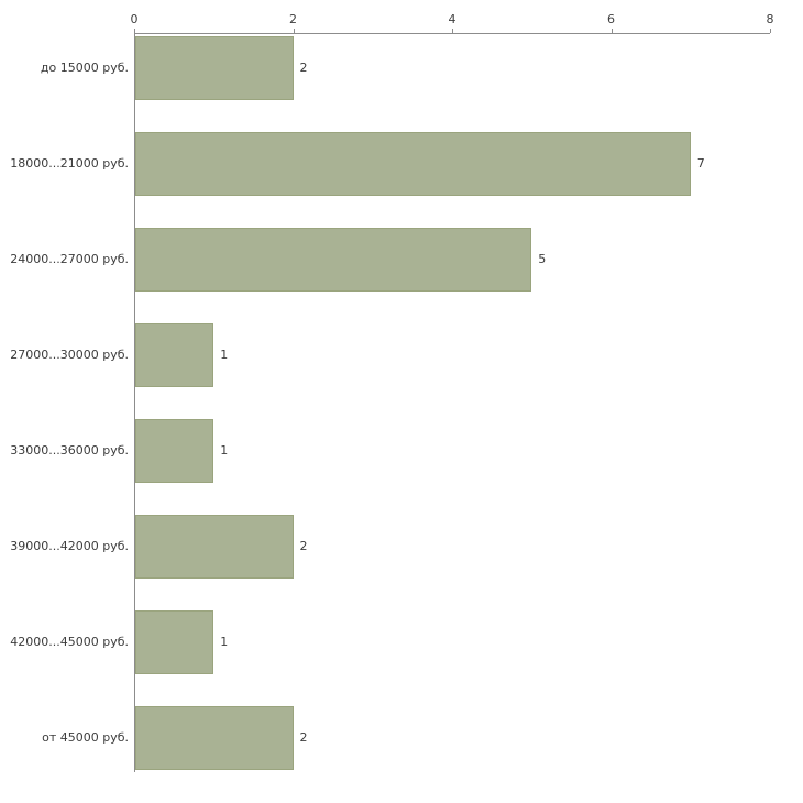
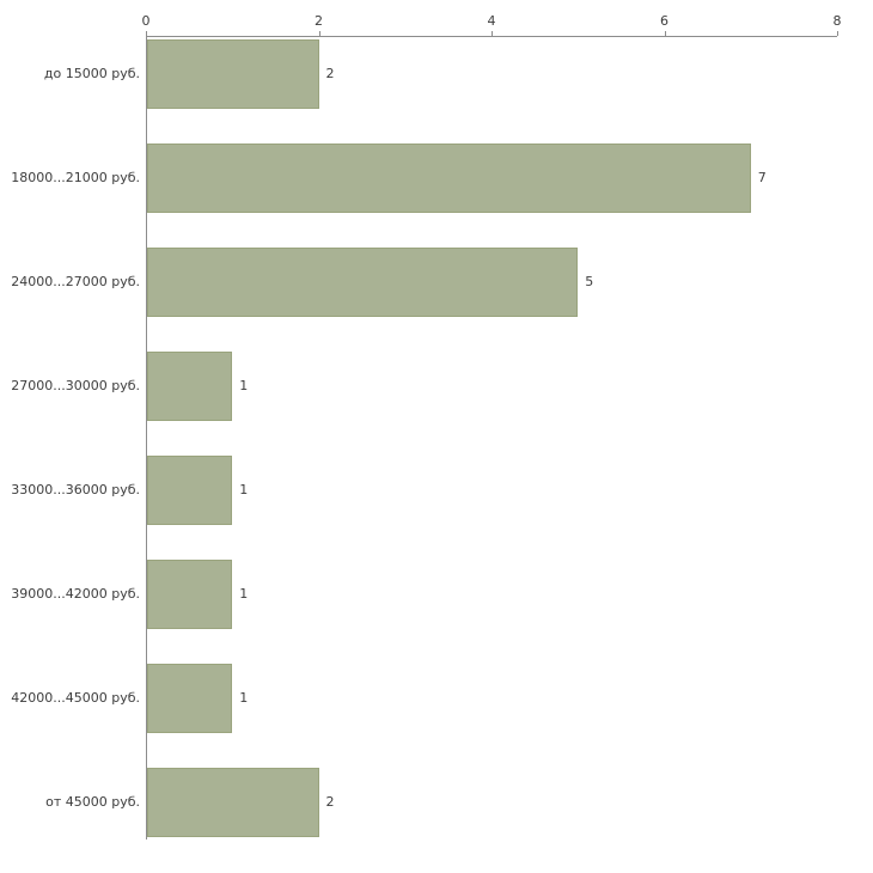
39000...42000 руб.: 2 -> 1
